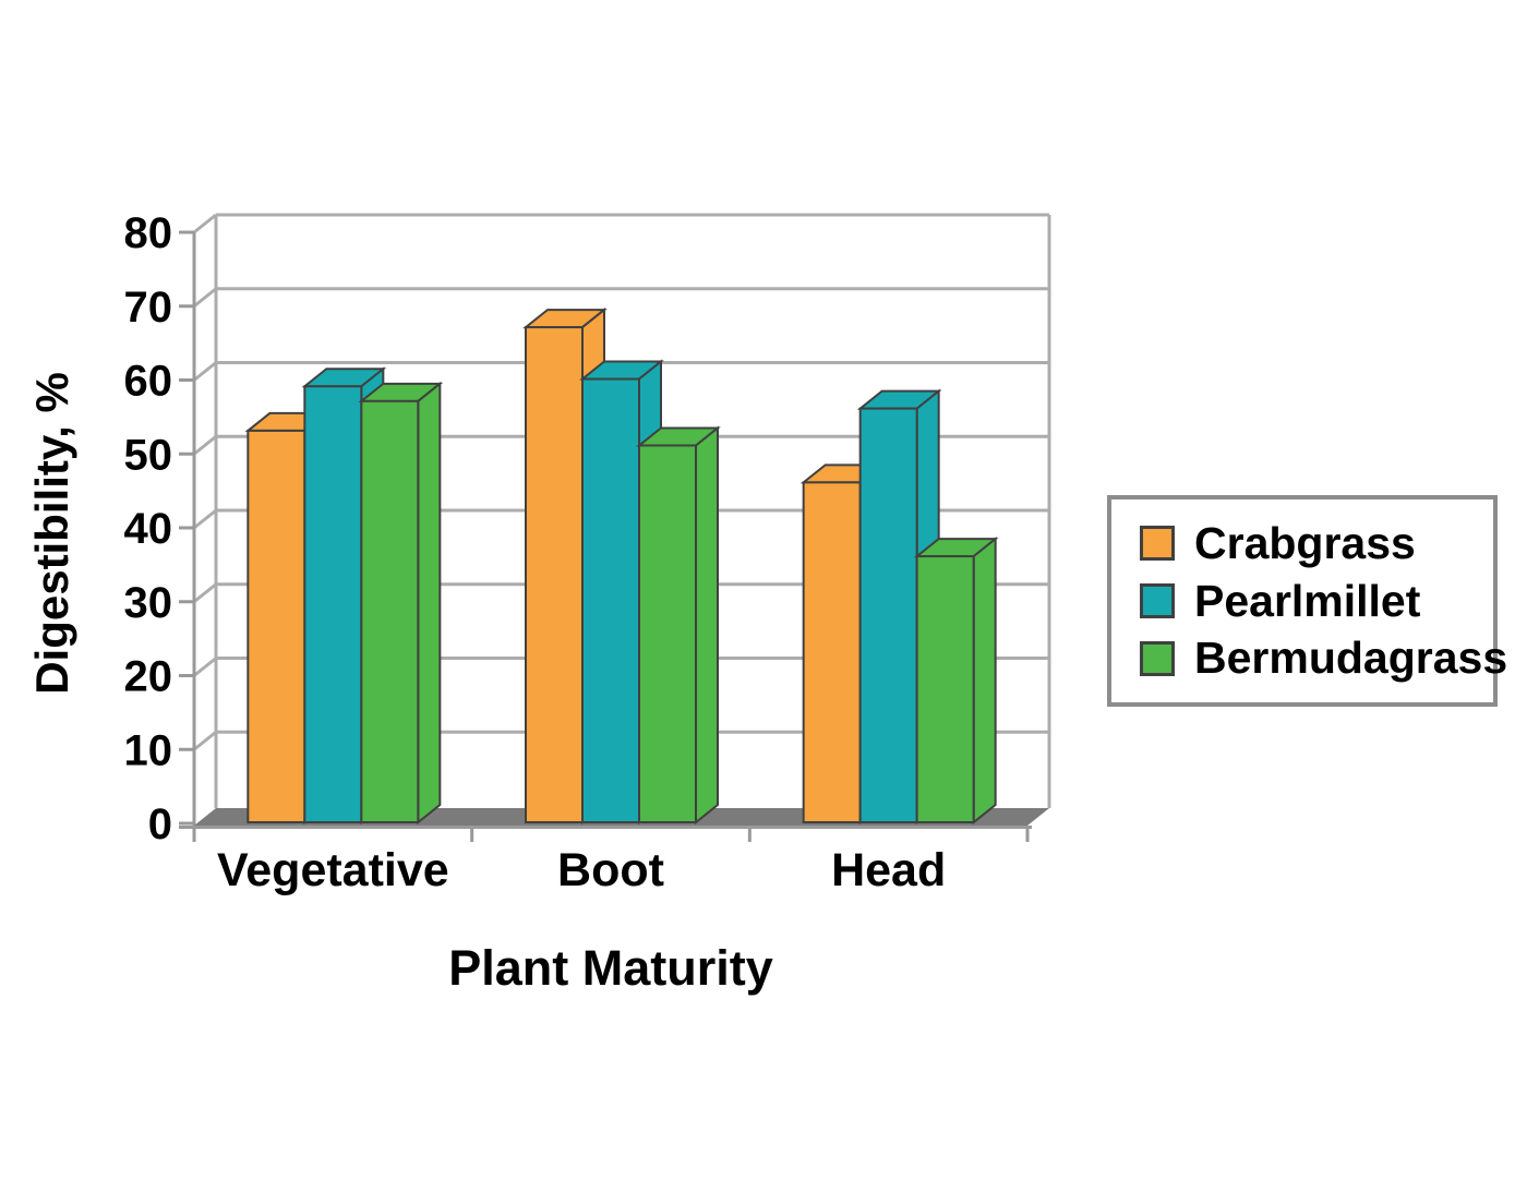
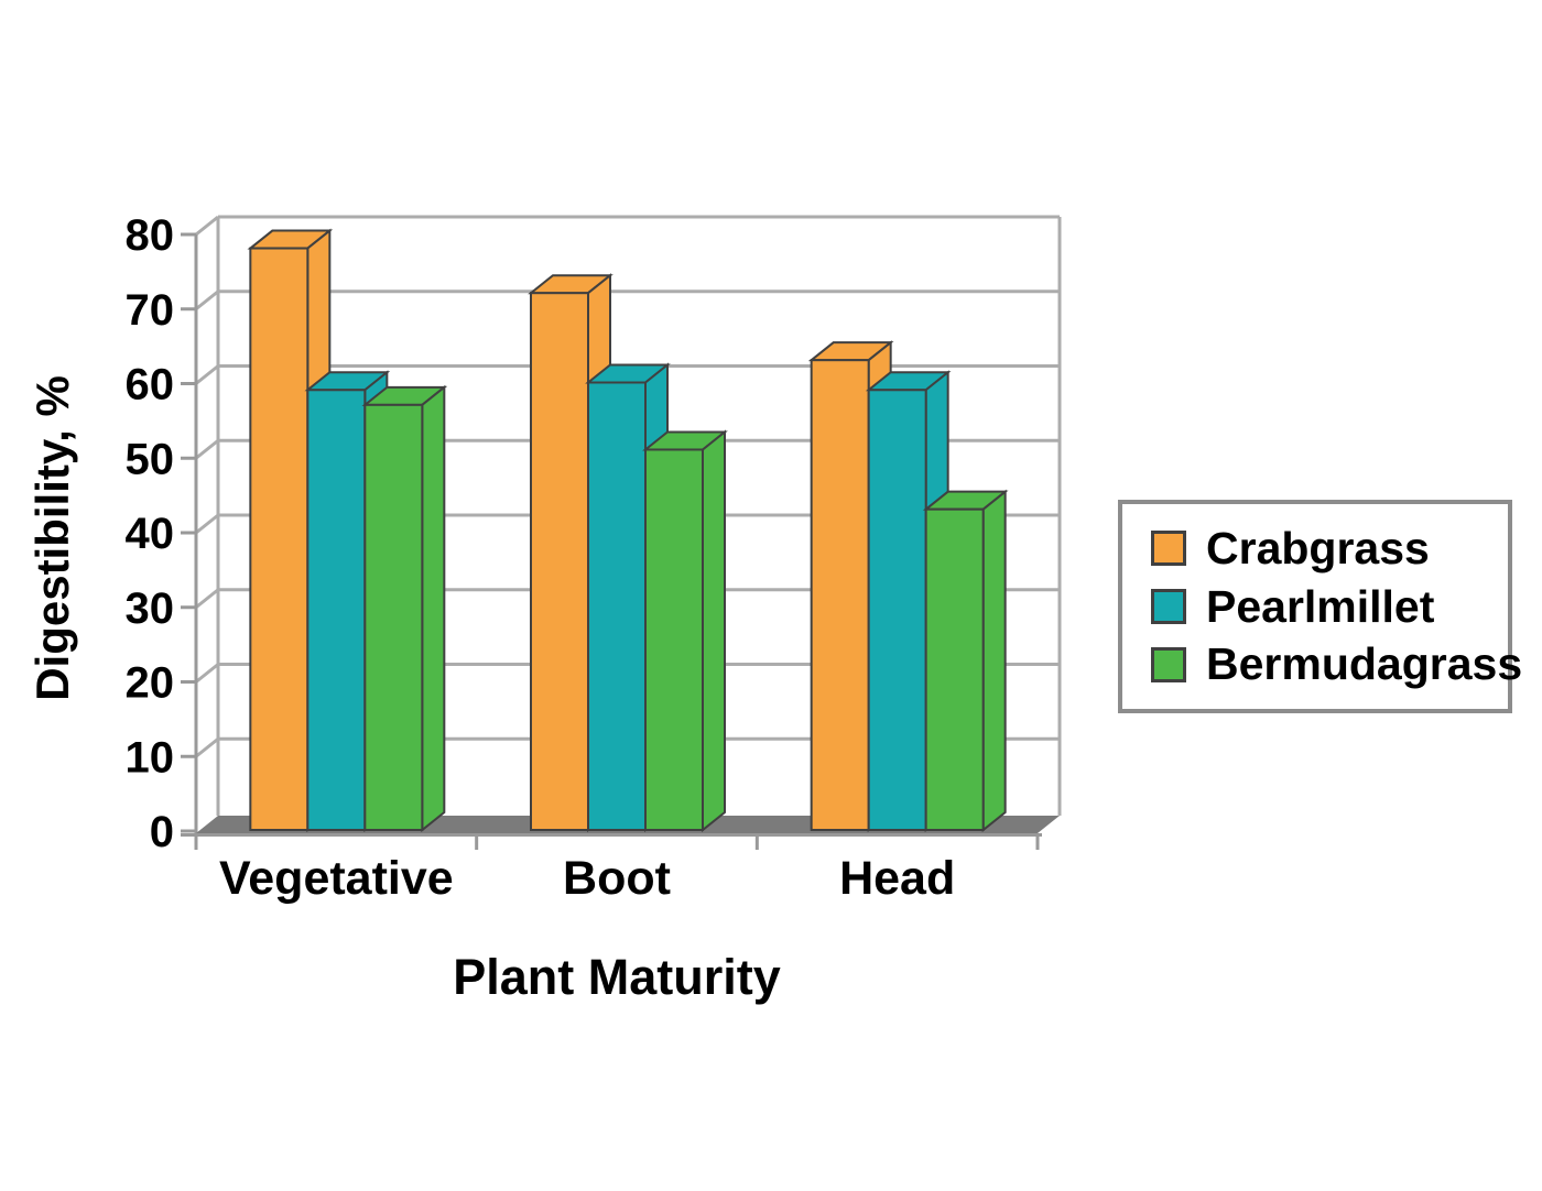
Crabgrass/Vegetative: 53 -> 78
Crabgrass/Boot: 67 -> 72
Crabgrass/Head: 46 -> 63
Pearlmillet/Head: 56 -> 59
Bermudagrass/Head: 36 -> 43
